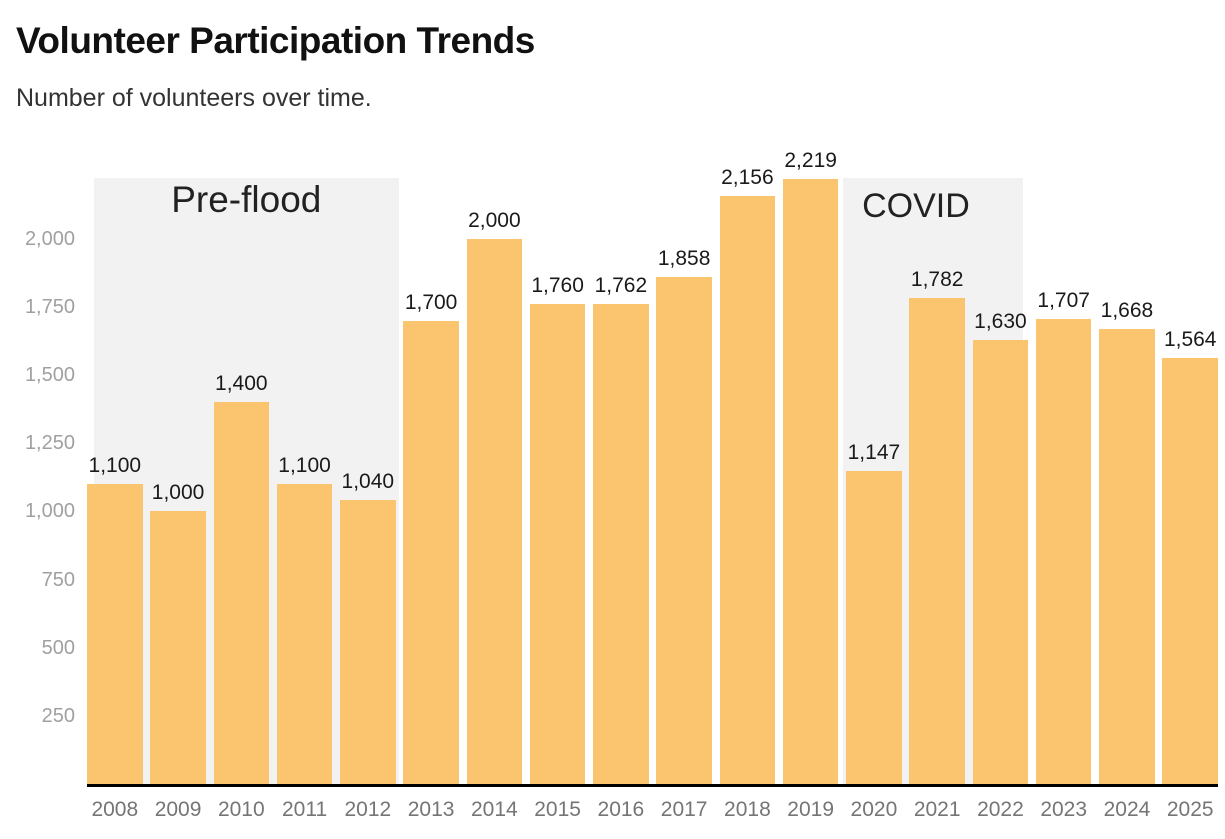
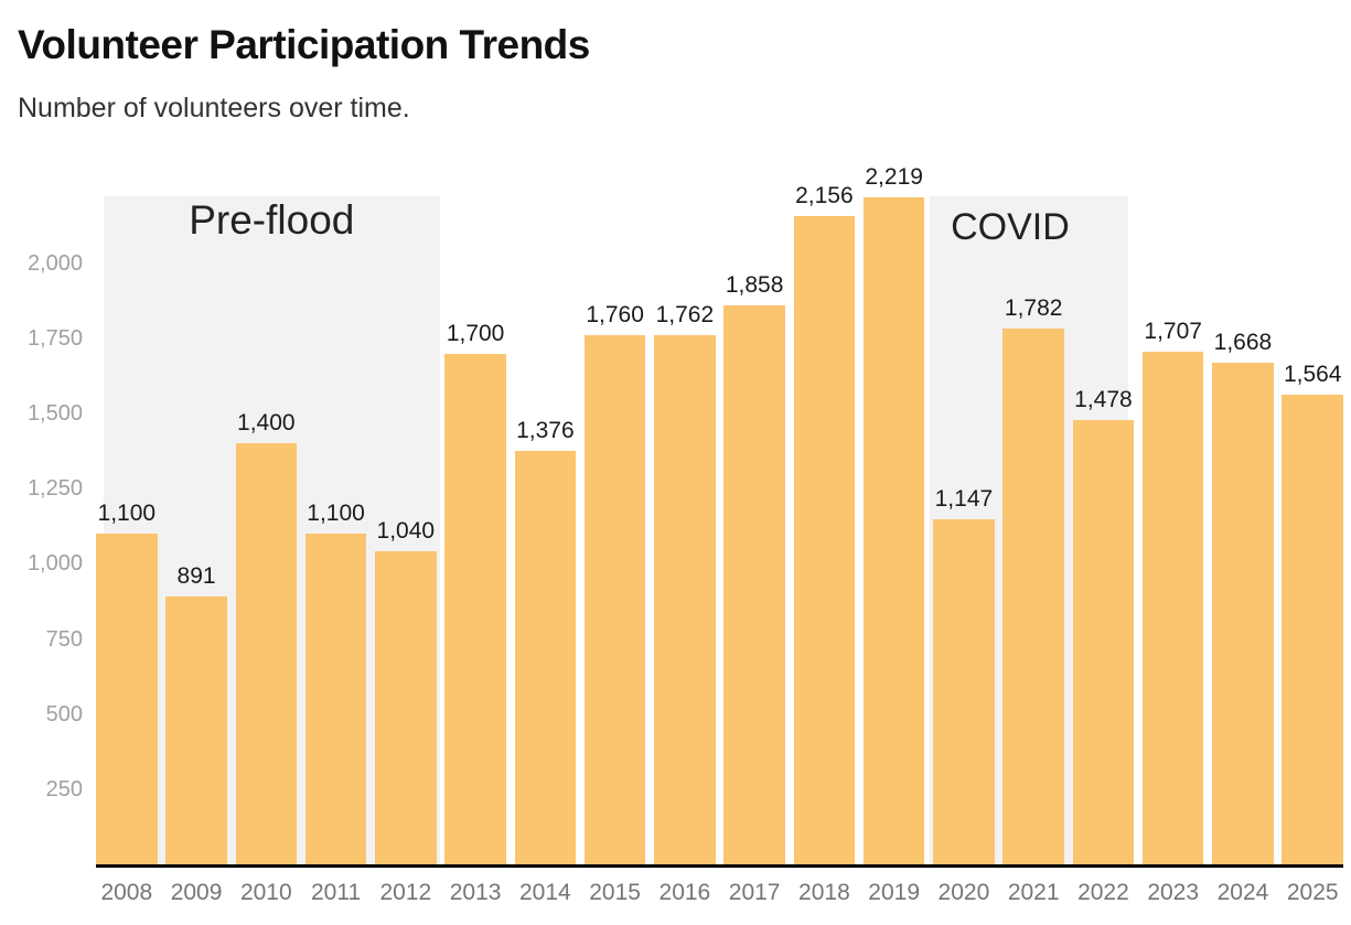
2009: 1,000 -> 891
2014: 2,000 -> 1,376
2022: 1,630 -> 1,478
